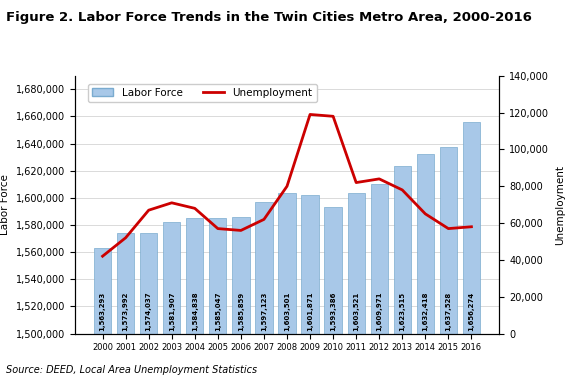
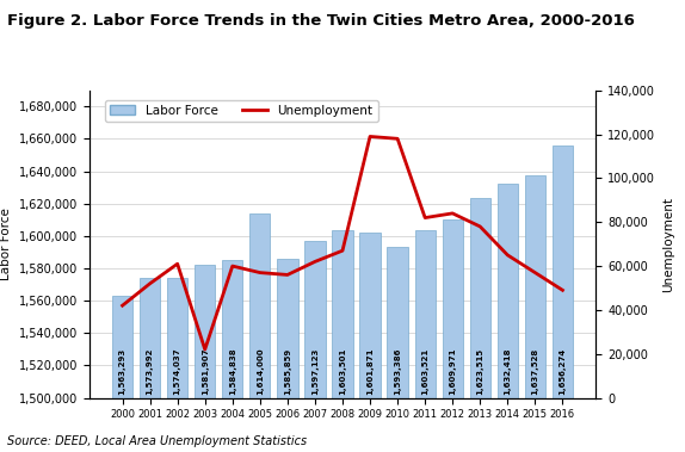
Unemployment/2002: 67,000 -> 61,000
Unemployment/2003: 71,000 -> 22,000
Unemployment/2004: 68,000 -> 60,000
Labor Force/2005: 1,585,000 -> 1,614,000
Unemployment/2008: 80,000 -> 67,000
Unemployment/2016: 58,000 -> 49,000
